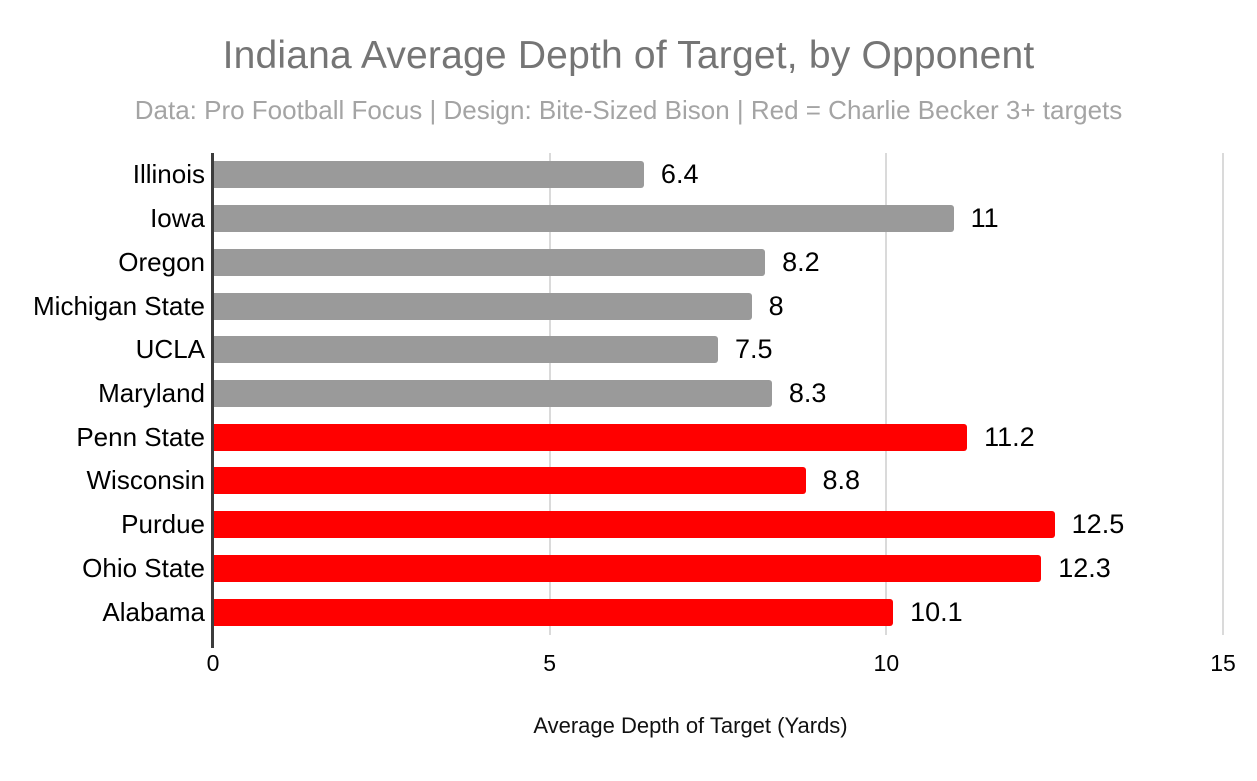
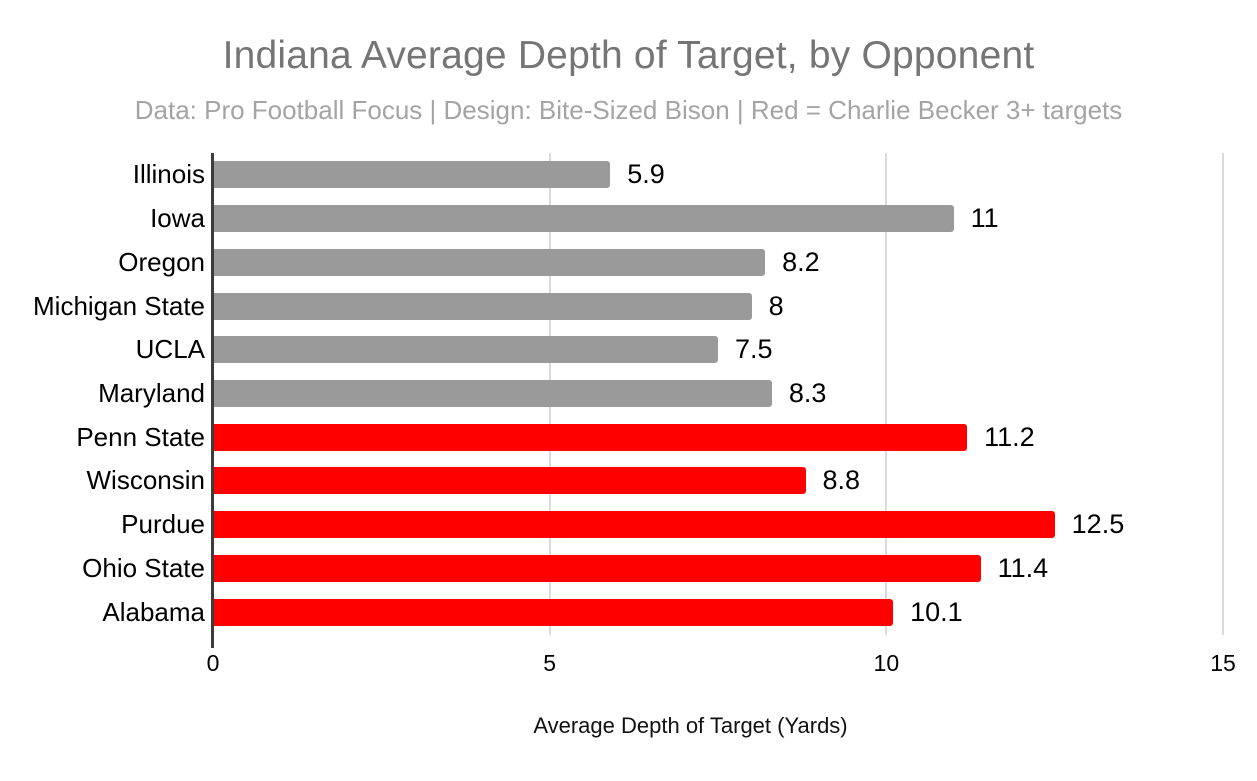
Illinois: 6.4 -> 5.9
Ohio State: 12.3 -> 11.4
